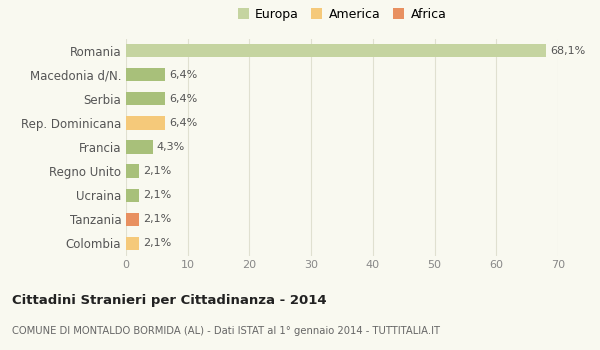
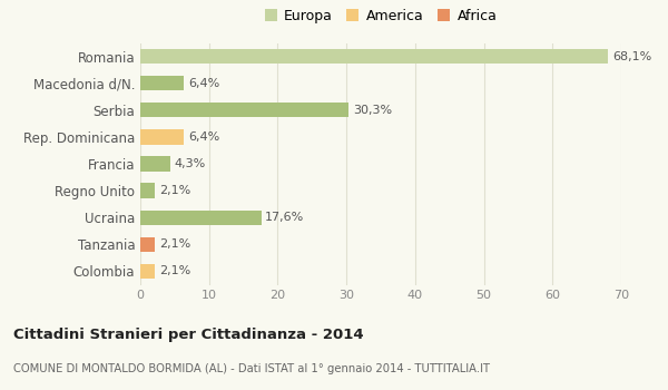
Serbia: 6,4% -> 30,3%
Ucraina: 2,1% -> 17,6%
